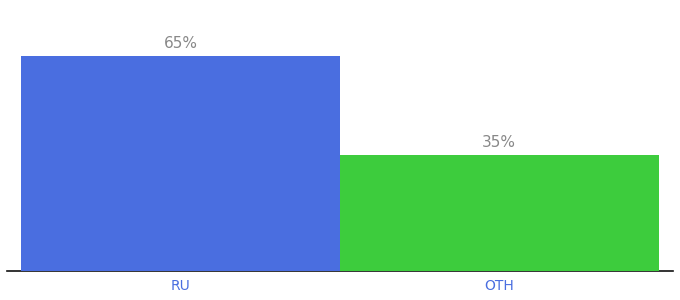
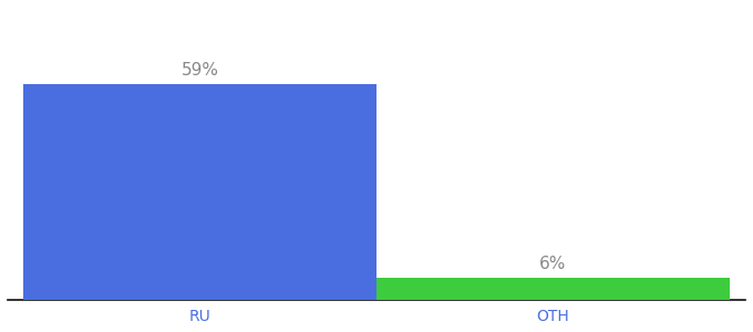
RU: 65% -> 59%
OTH: 35% -> 6%
